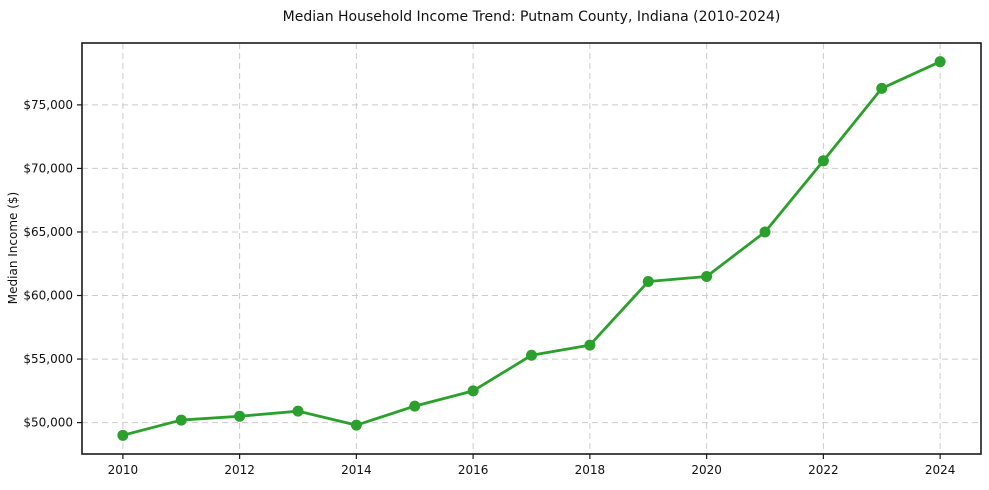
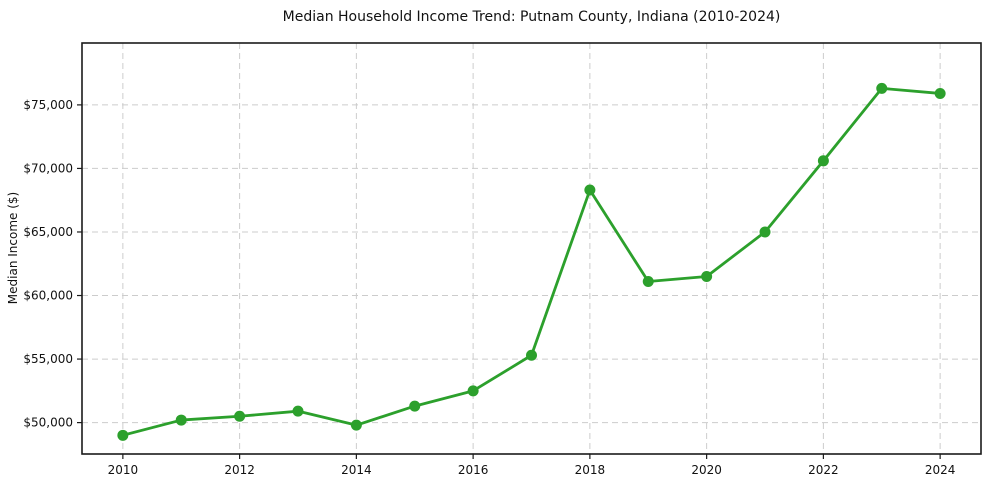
2018: $56100 -> $68300
2024: $78400 -> $75900
